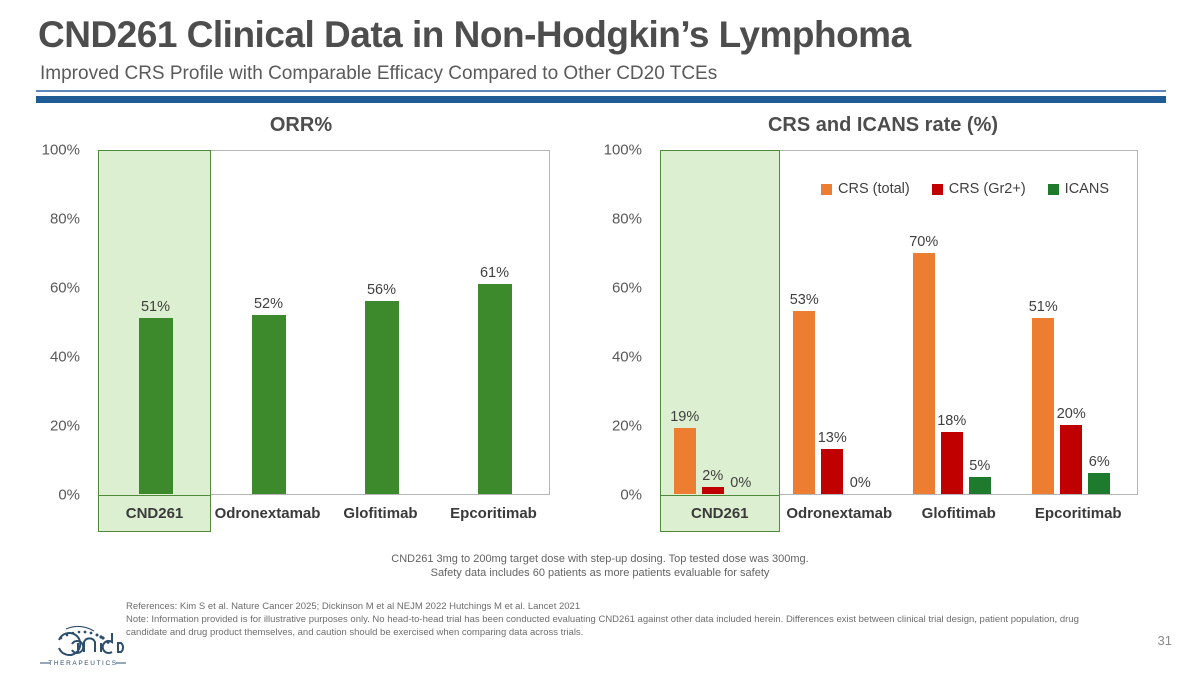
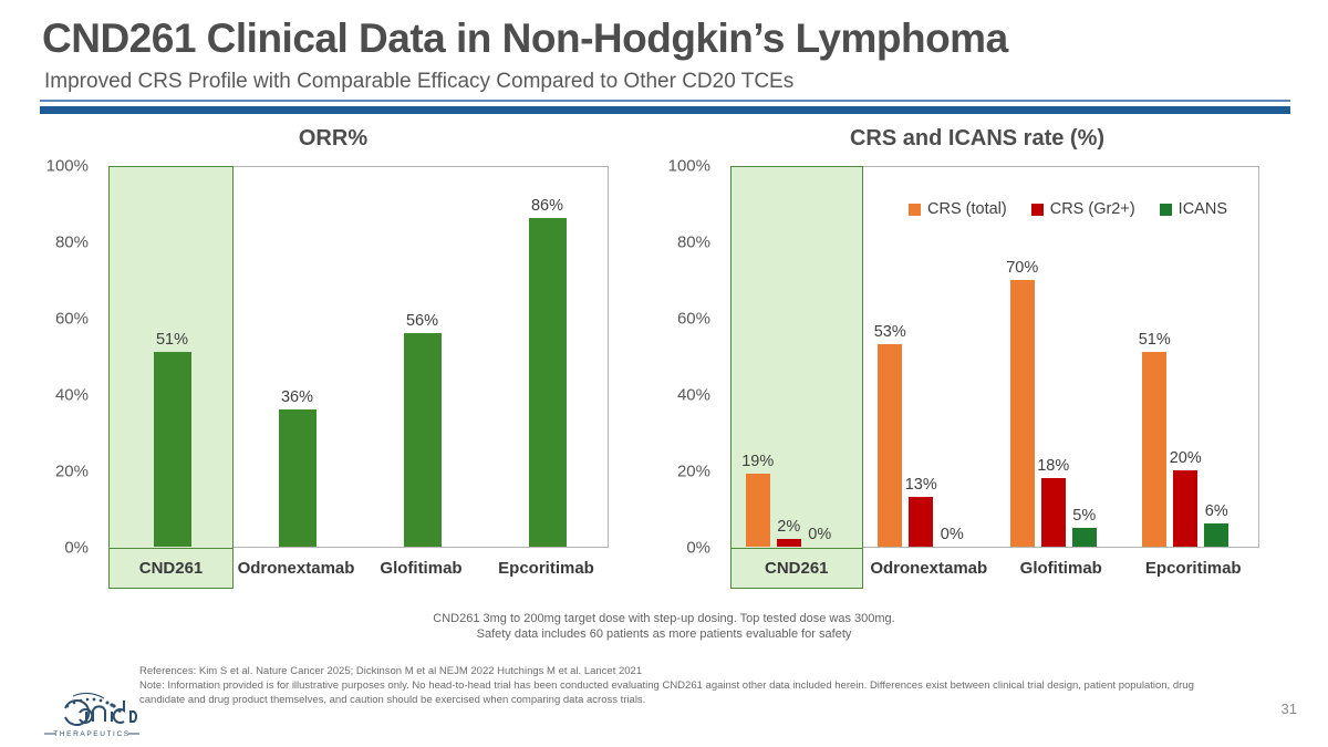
ORR%/Odronextamab: 52% -> 36%
ORR%/Epcoritimab: 61% -> 86%
